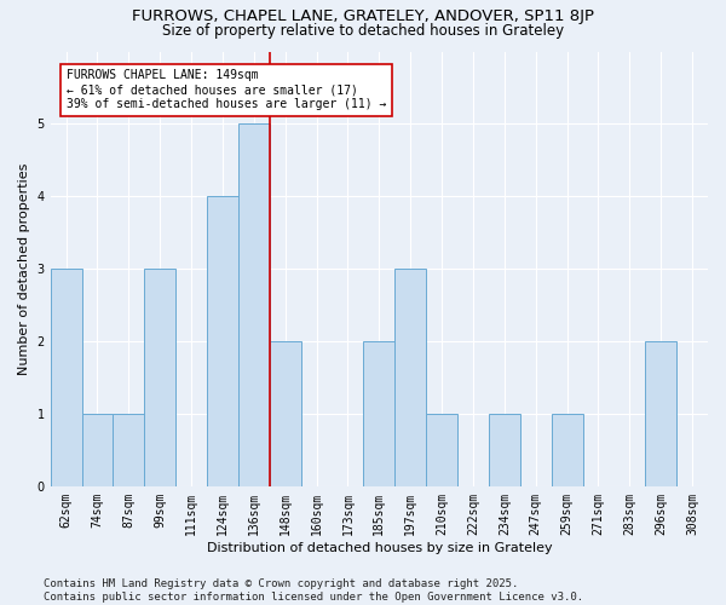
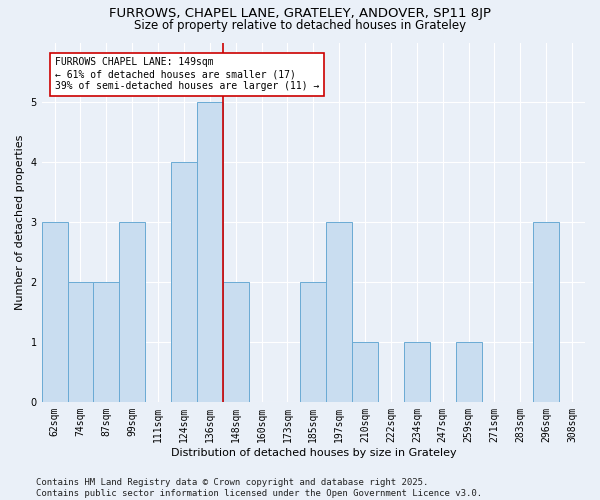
74sqm: 1 -> 2
87sqm: 1 -> 2
296sqm: 2 -> 3
